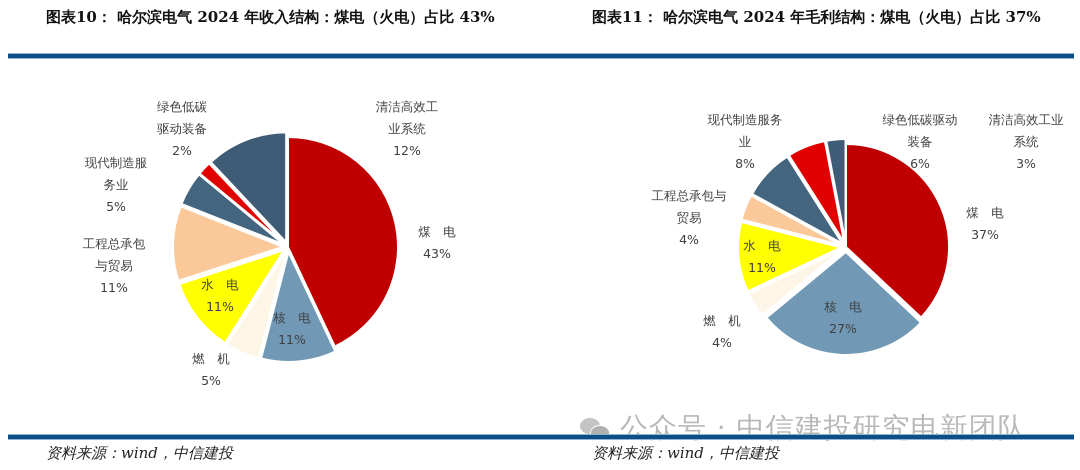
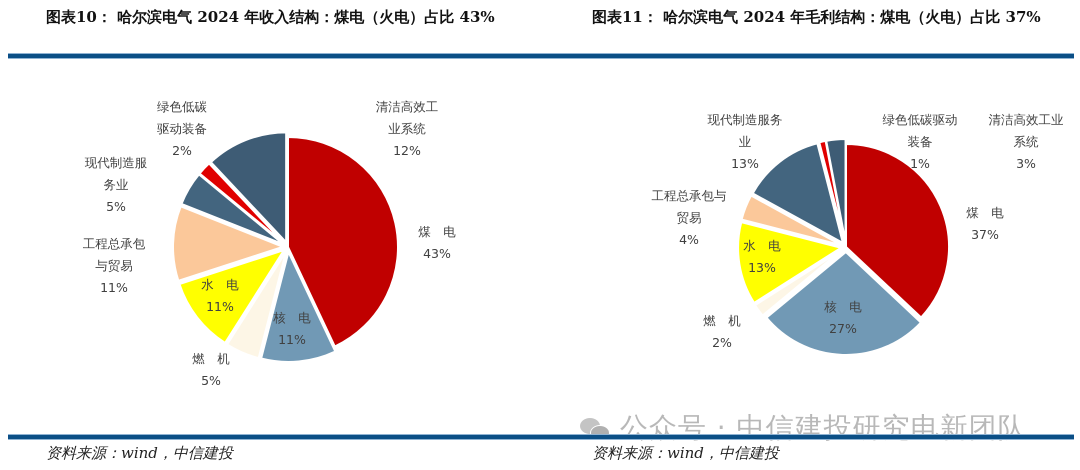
图表11： 哈尔滨电气 2024 年毛利结构：煤电（火电）占比 37%/燃机: 4% -> 2%
图表11： 哈尔滨电气 2024 年毛利结构：煤电（火电）占比 37%/水电: 11% -> 13%
图表11： 哈尔滨电气 2024 年毛利结构：煤电（火电）占比 37%/现代制造服务业: 8% -> 13%
图表11： 哈尔滨电气 2024 年毛利结构：煤电（火电）占比 37%/绿色低碳驱动装备: 6% -> 1%
